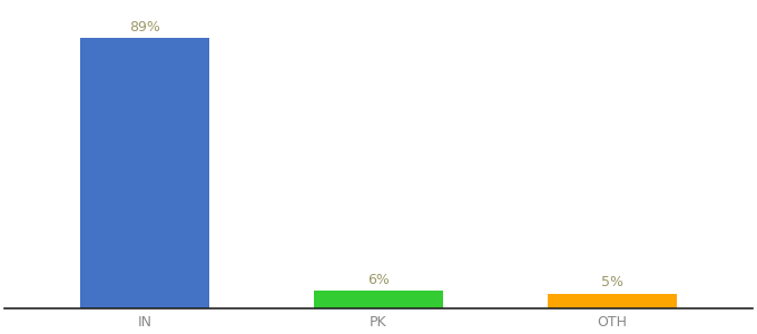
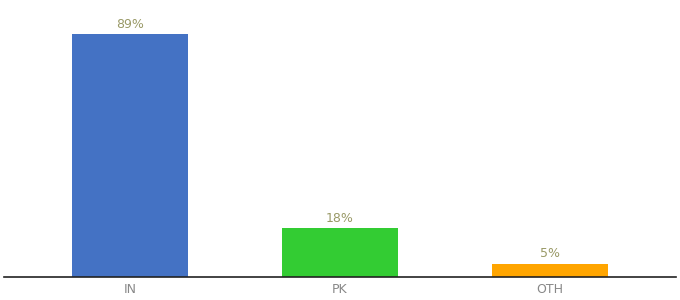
PK: 6% -> 18%
